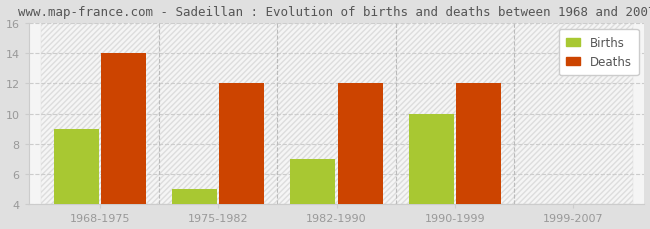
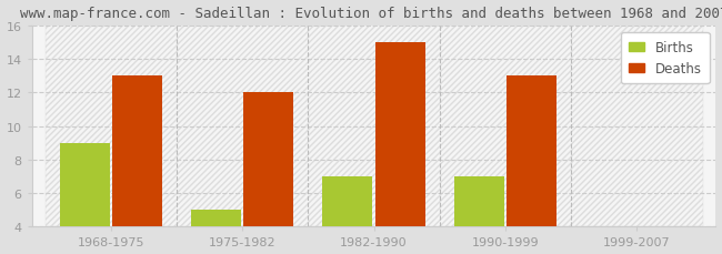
Deaths/1968-1975: 14 -> 13
Deaths/1982-1990: 12 -> 15
Births/1990-1999: 10 -> 7
Deaths/1990-1999: 12 -> 13
